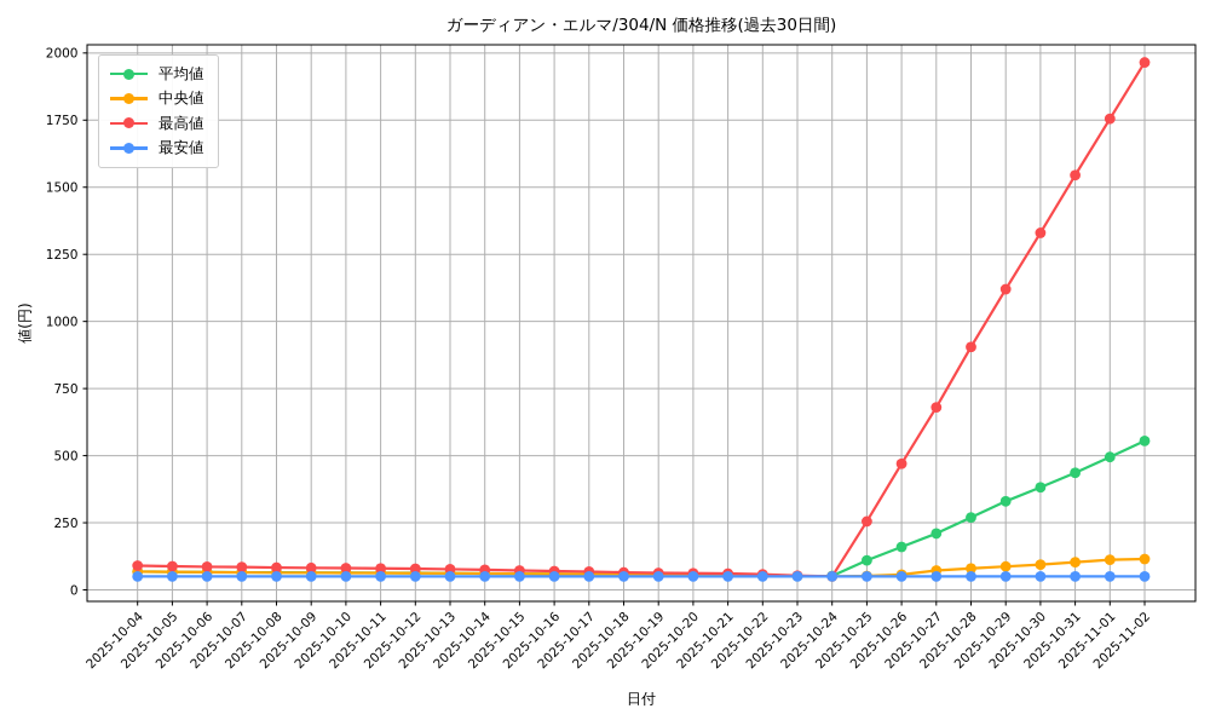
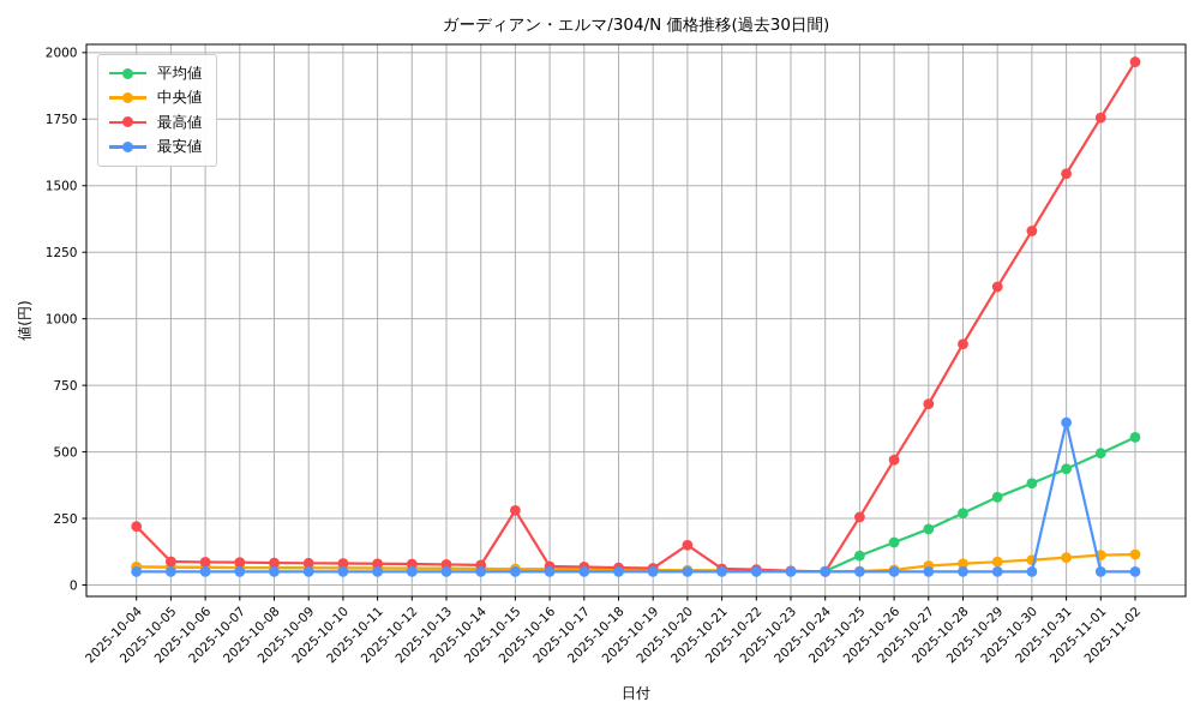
最高値/2025-10-04: 90 -> 220
最高値/2025-10-15: 70 -> 280
最高値/2025-10-20: 60 -> 150
最安値/2025-10-31: 50 -> 610
